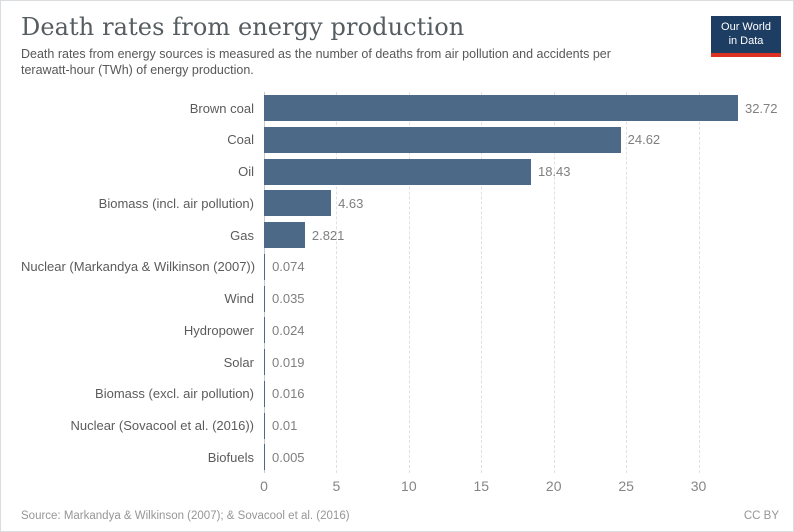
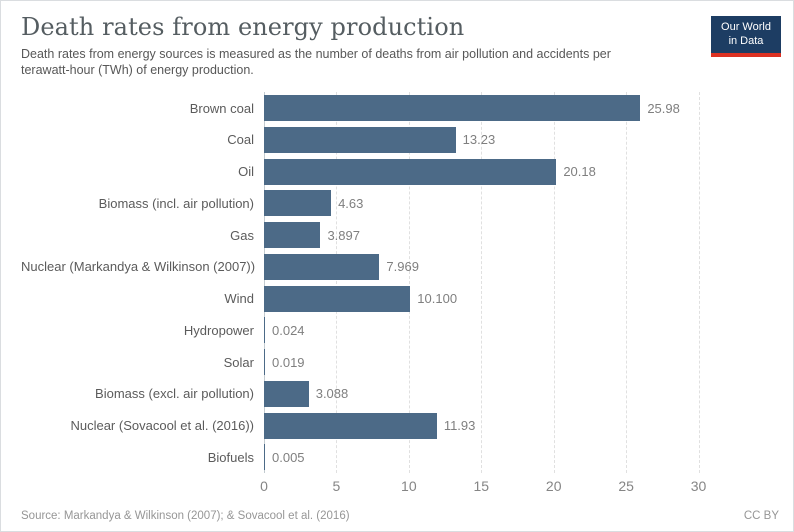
Brown coal: 32.72 -> 25.98
Coal: 24.62 -> 13.23
Oil: 18.43 -> 20.18
Gas: 2.821 -> 3.897
Nuclear (Markandya & Wilkinson (2007)): 0.074 -> 7.969
Wind: 0.035 -> 10.100
Biomass (excl. air pollution): 0.016 -> 3.088
Nuclear (Sovacool et al. (2016)): 0.01 -> 11.93
